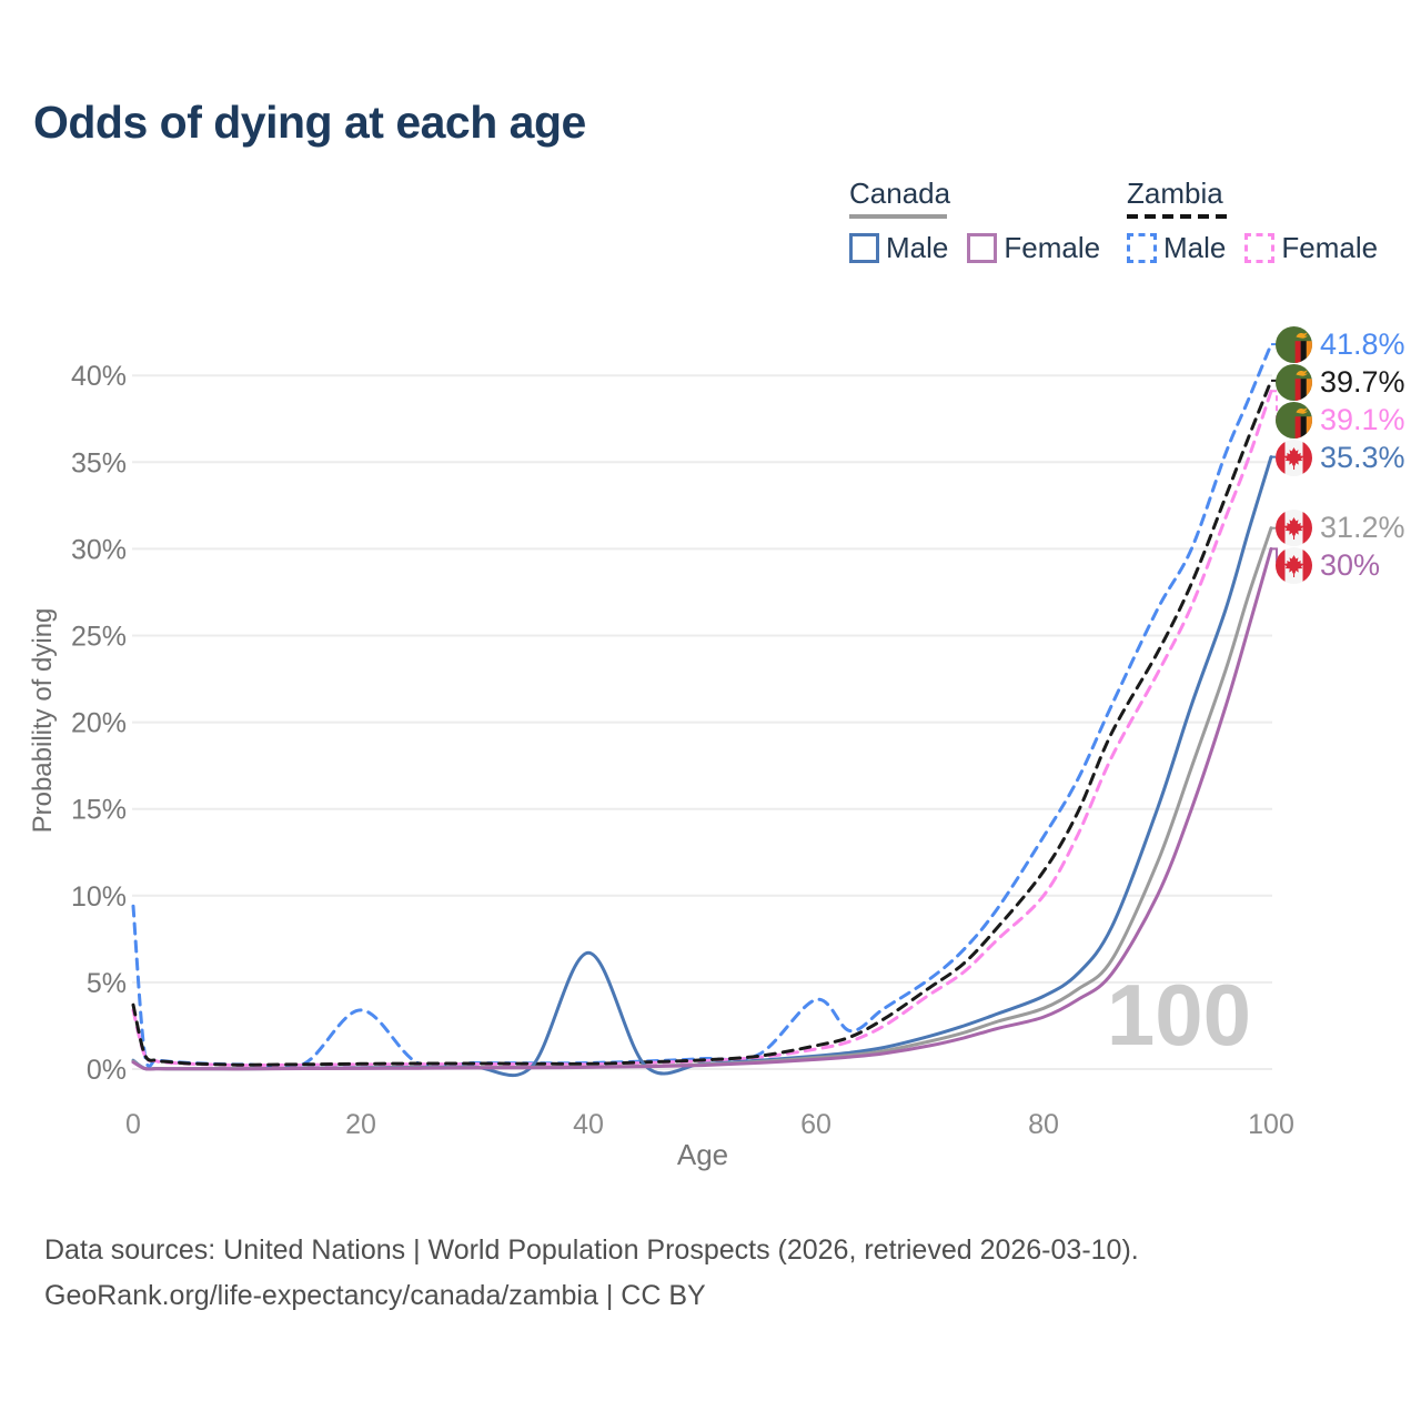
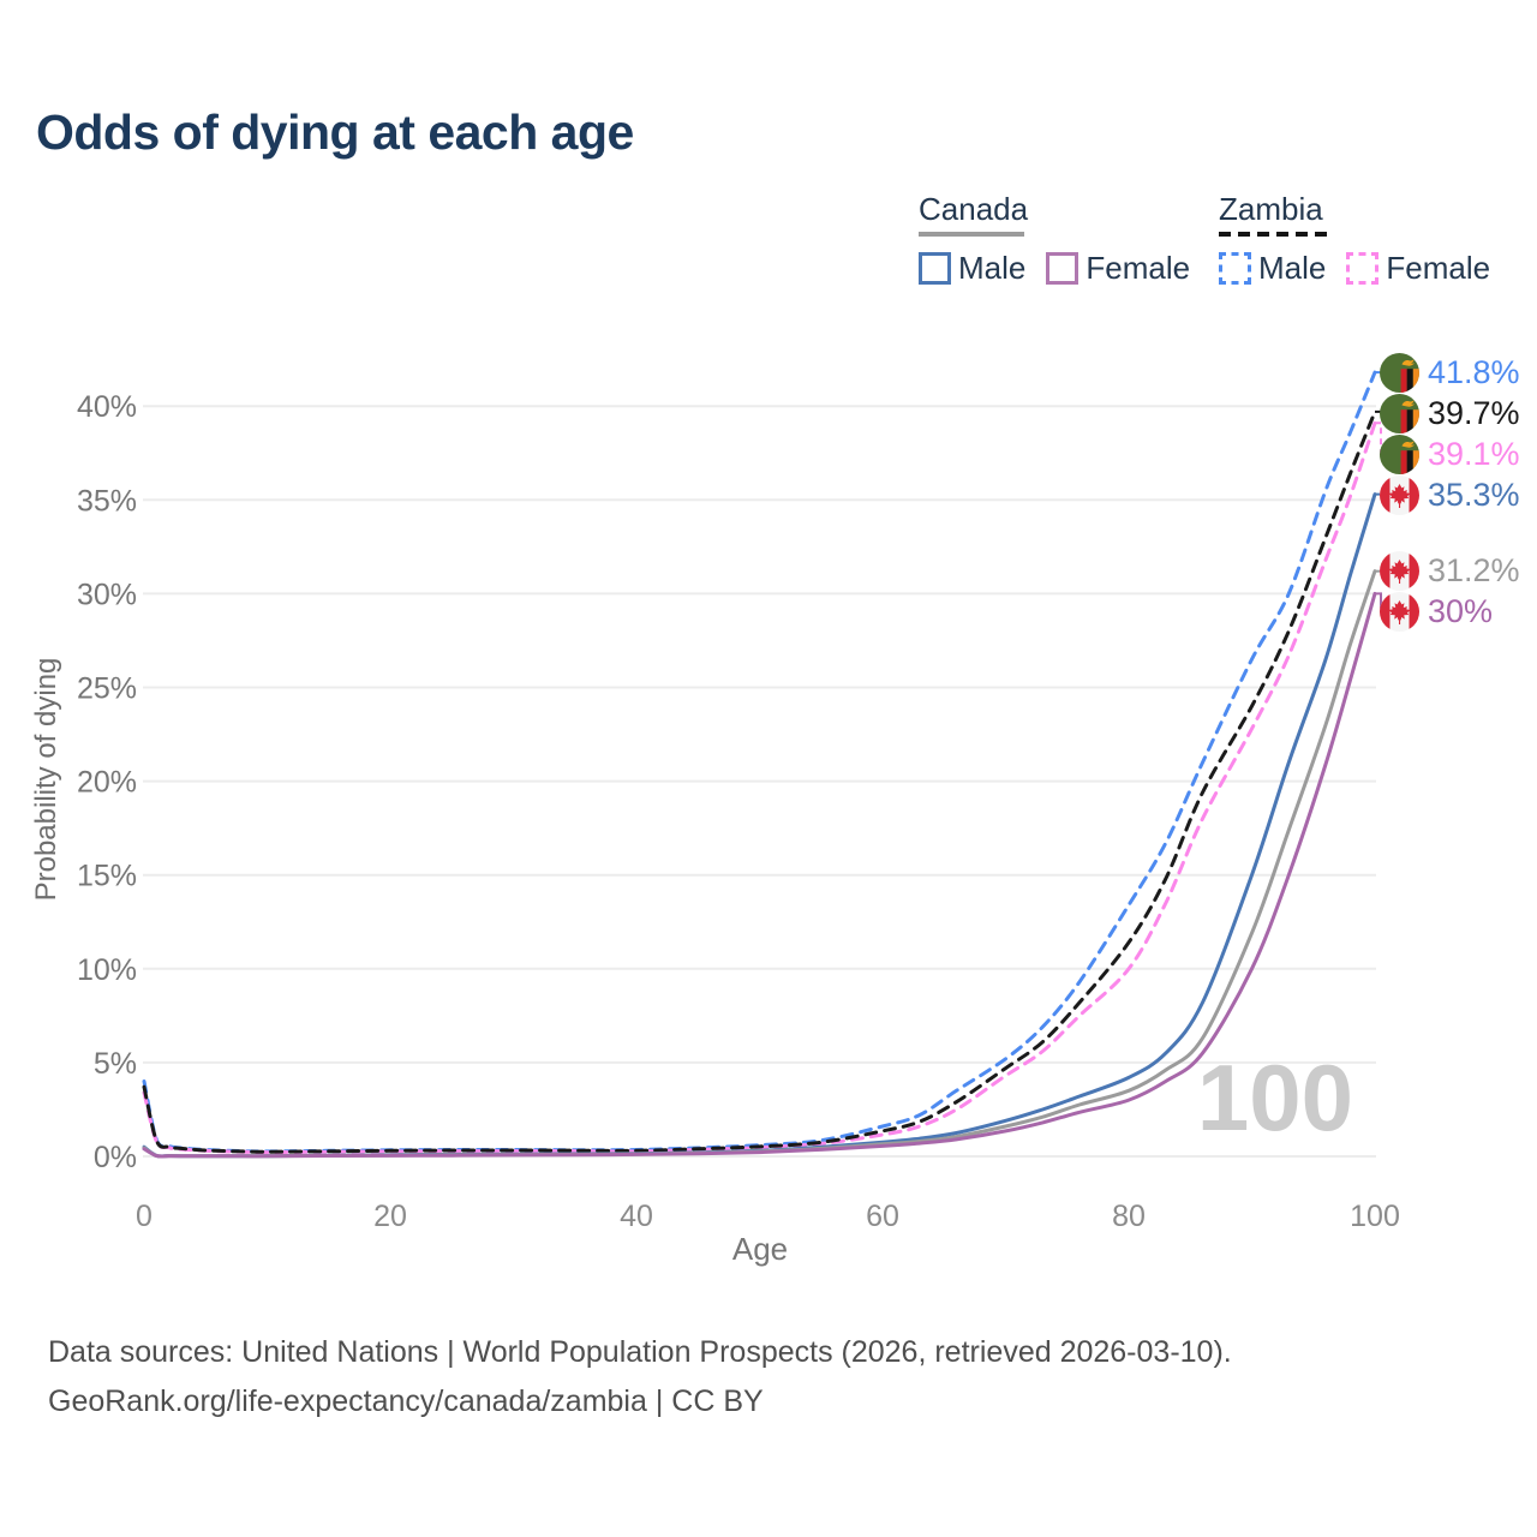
Zambia Male/0: 9.4% -> 4.0%
Zambia Male/20: 3.4% -> 0.3%
Canada Male/40: 6.7% -> 0.1%
Zambia Male/60: 4.0% -> 1.6%
